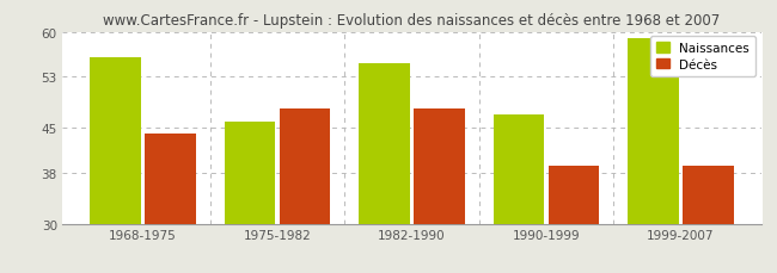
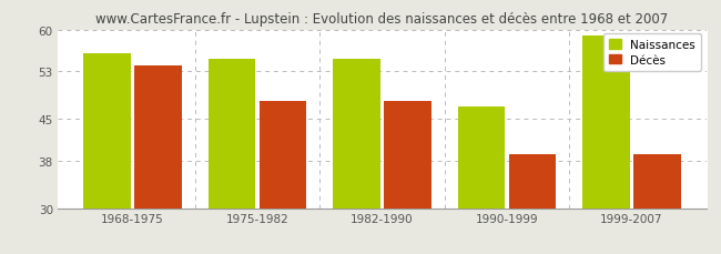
Décès/1968-1975: 44 -> 54
Naissances/1975-1982: 46 -> 55
